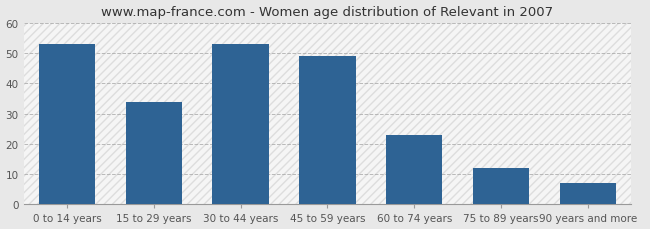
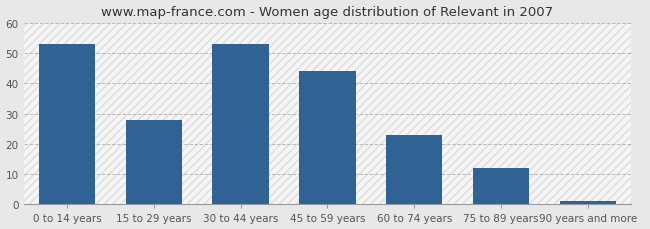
15 to 29 years: 34 -> 28
45 to 59 years: 49 -> 44
90 years and more: 7 -> 1
